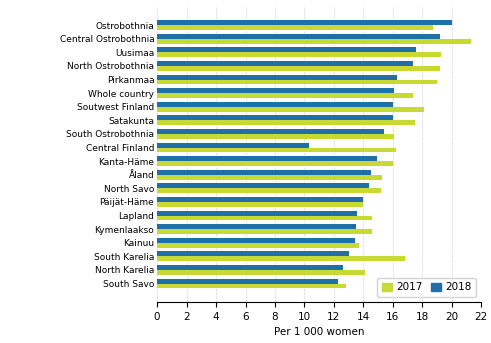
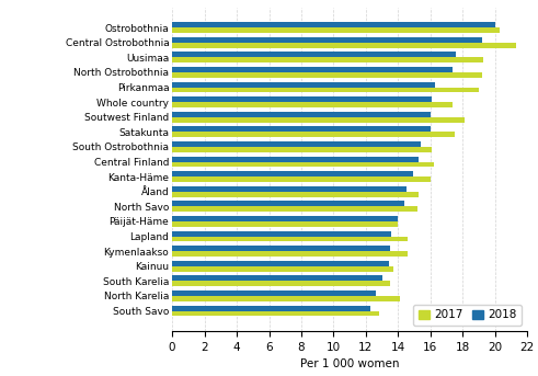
2017/Ostrobothnia: 18.7 -> 20.3
2018/Central Finland: 10.3 -> 15.3
2017/South Karelia: 16.8 -> 13.5
